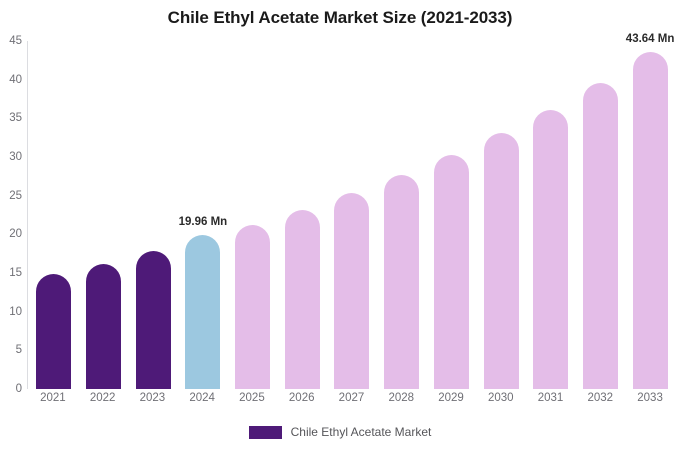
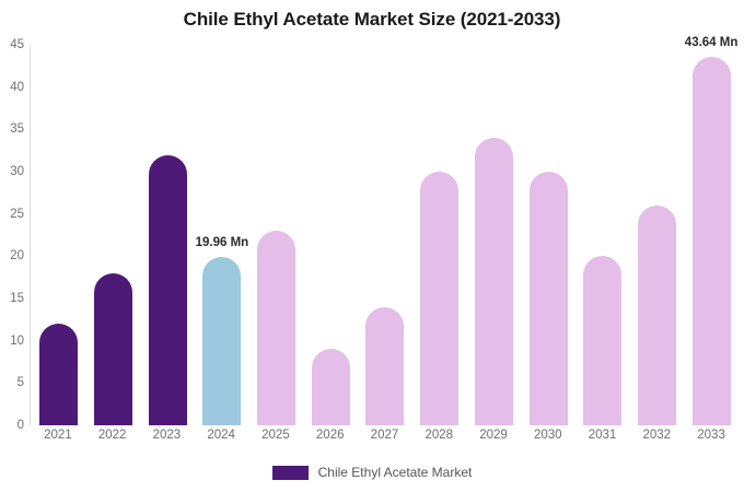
2021: 15 -> 12
2022: 16 -> 18
2023: 18 -> 32
2025: 21 -> 23
2026: 23 -> 9
2027: 25 -> 14
2028: 28 -> 30
2029: 30 -> 34
2030: 33 -> 30
2031: 36 -> 20
2032: 40 -> 26
